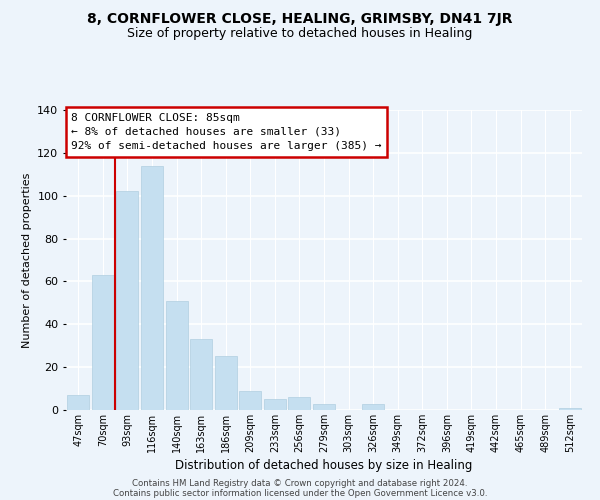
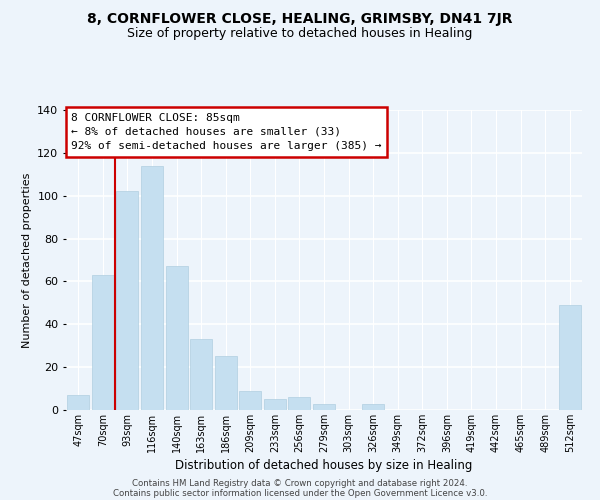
140sqm: 51 -> 67
512sqm: 1 -> 49
